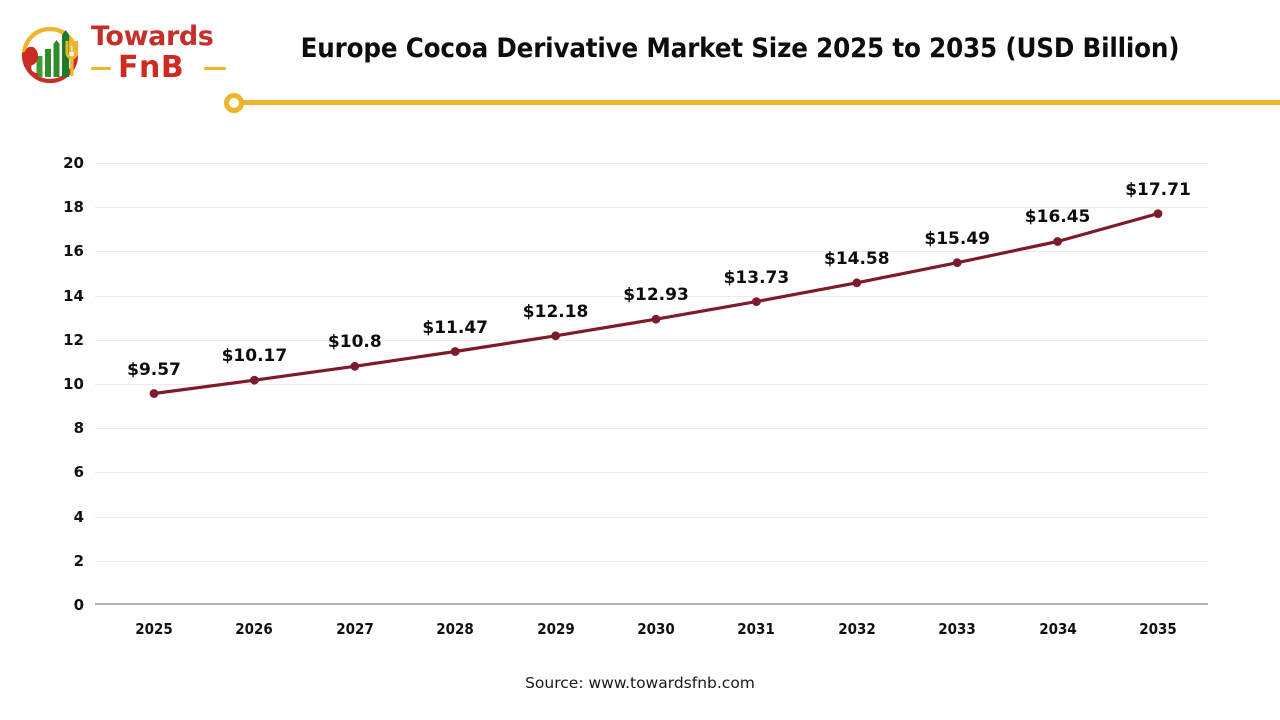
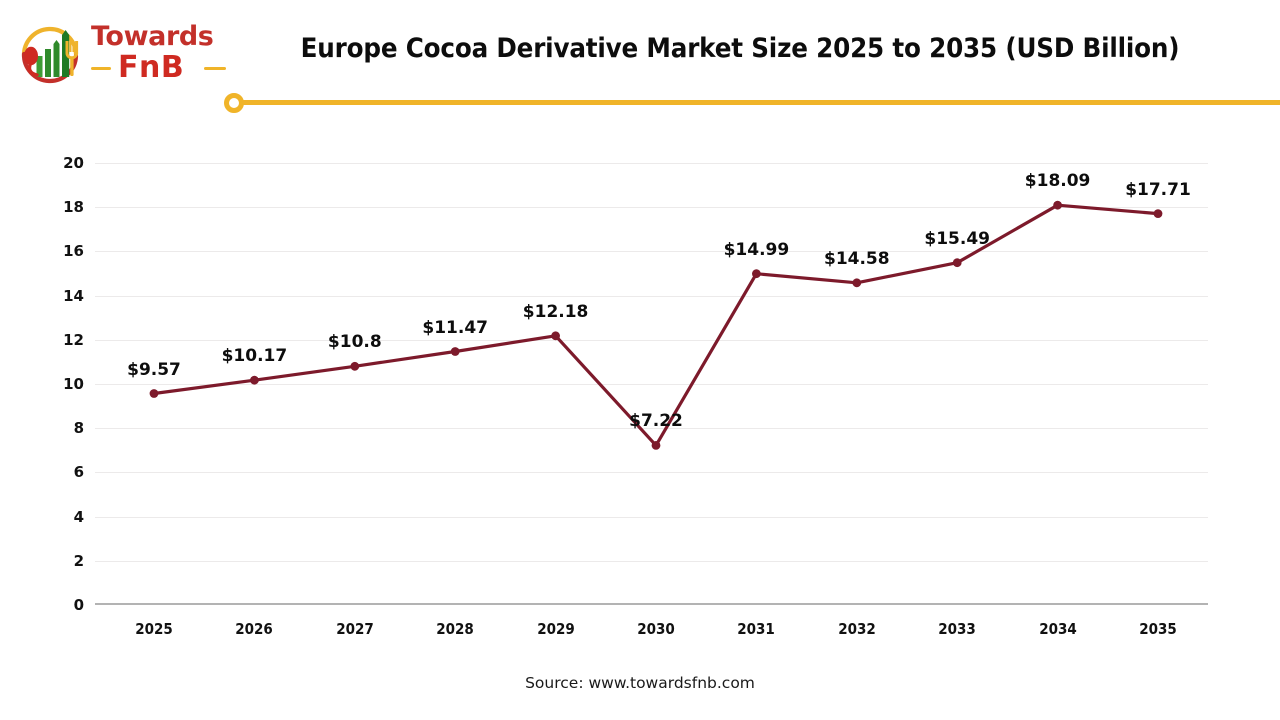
2030: $12.93 -> $7.22
2031: $13.73 -> $14.99
2034: $16.45 -> $18.09
